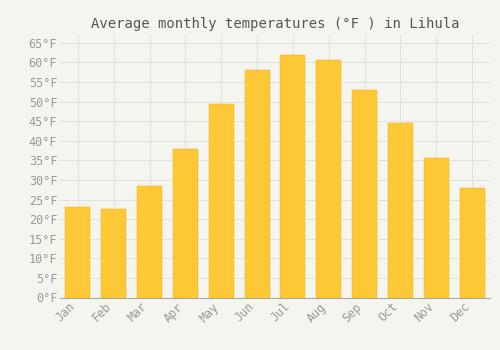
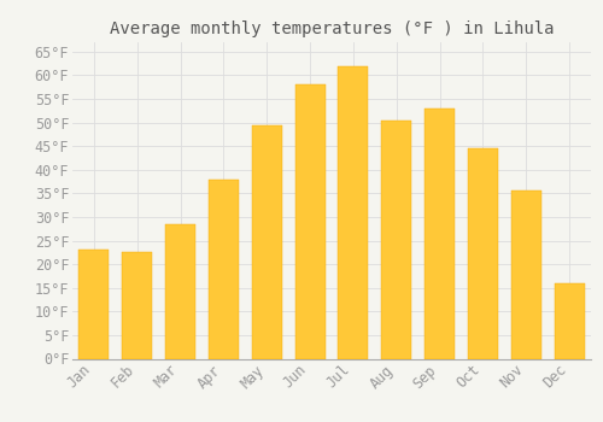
Aug: 60.5°F -> 50.5°F
Dec: 28.0°F -> 16.0°F
